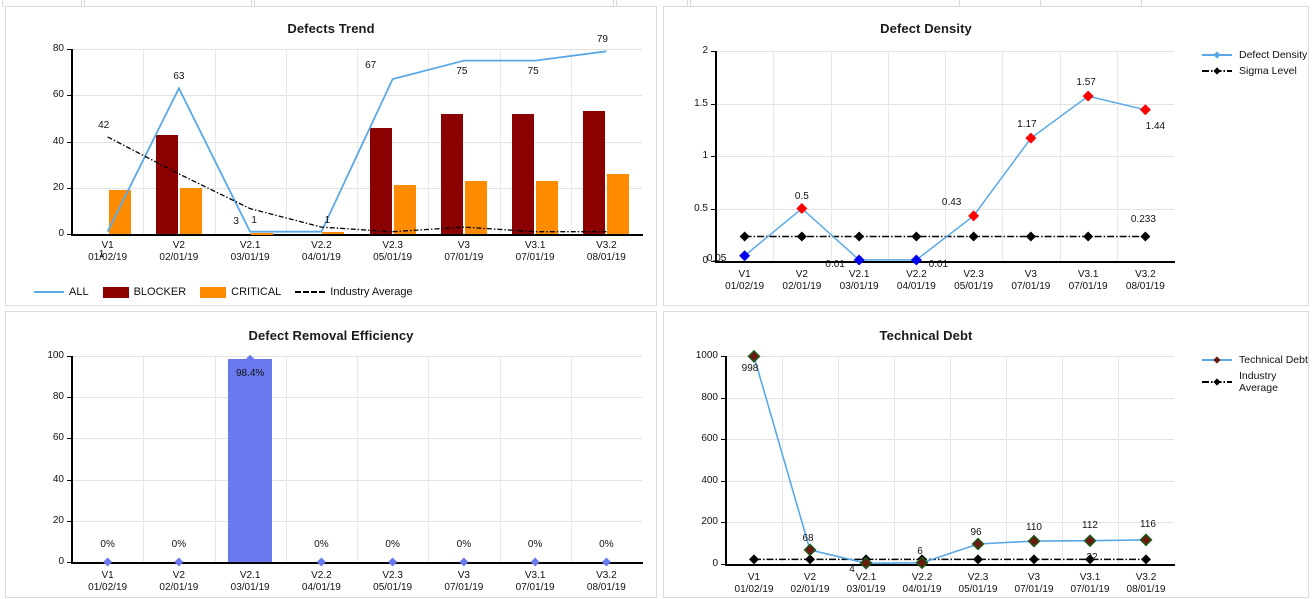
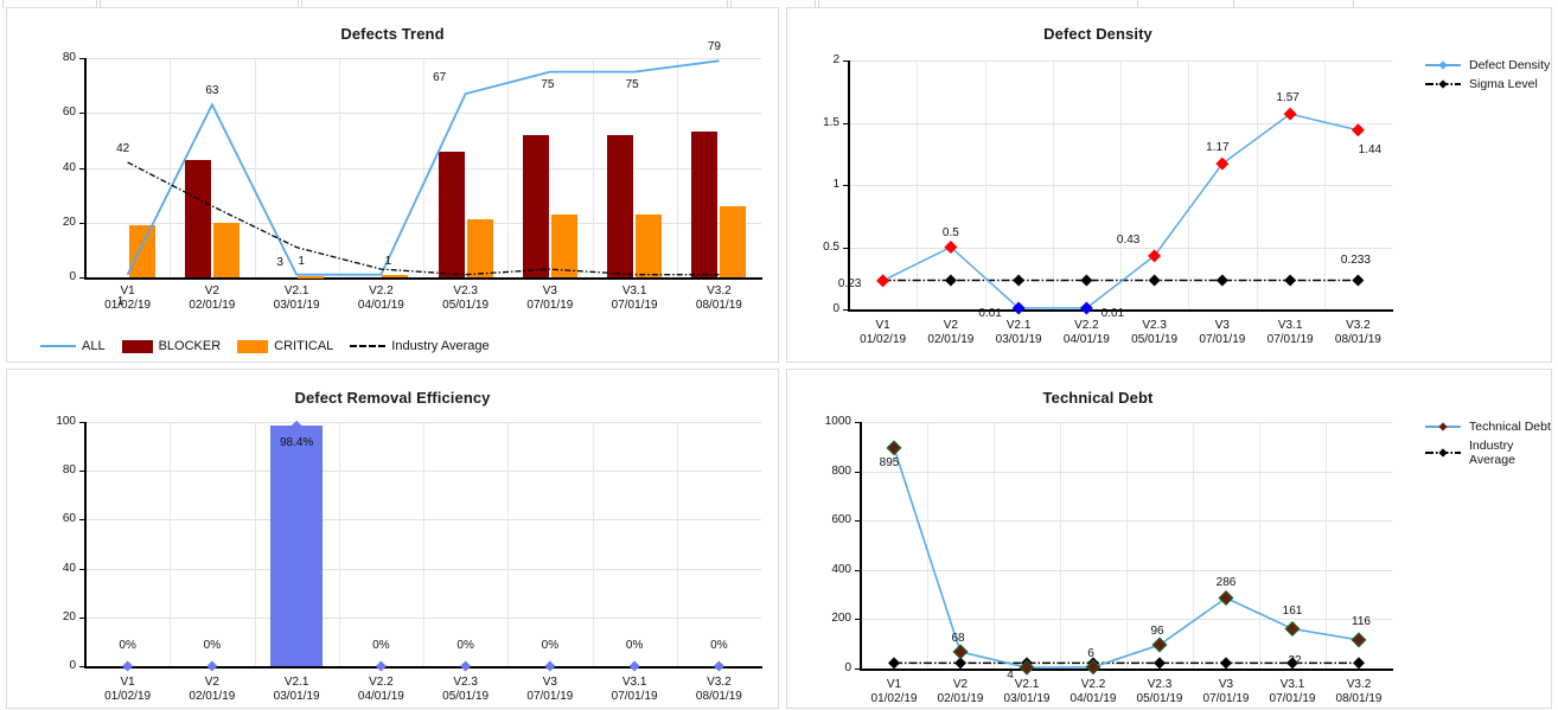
Defect Density/Defect Density/V1: 0.05 -> 0.23
Technical Debt/Technical Debt/V1: 998 -> 895
Technical Debt/Technical Debt/V3: 110 -> 286
Technical Debt/Technical Debt/V3.1: 112 -> 161
